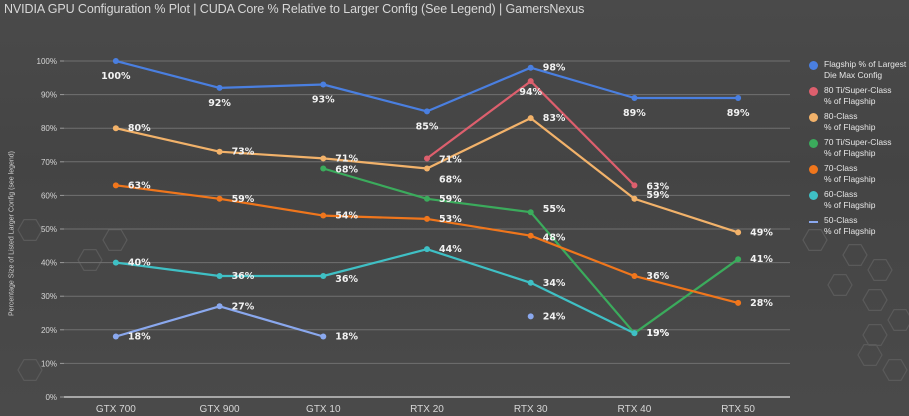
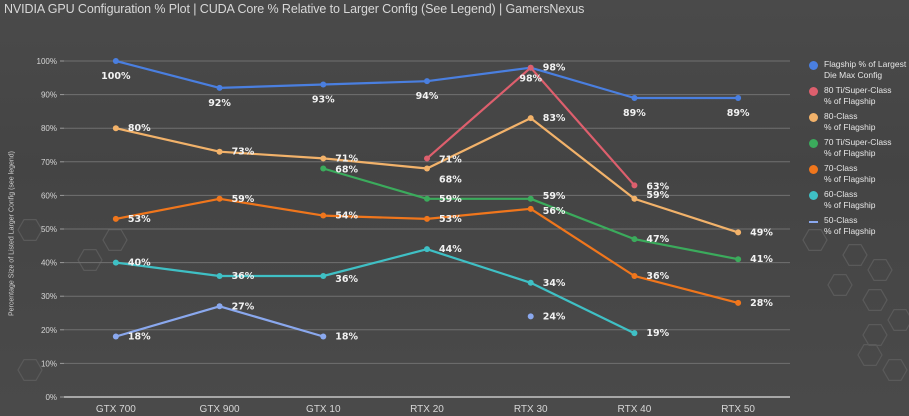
70-Class % of Flagship/GTX 700: 63% -> 53%
Flagship % of Largest Die Max Config/RTX 20: 85% -> 94%
80 Ti/Super-Class % of Flagship/RTX 30: 94% -> 98%
70 Ti/Super-Class % of Flagship/RTX 30: 55% -> 59%
70-Class % of Flagship/RTX 30: 48% -> 56%
70 Ti/Super-Class % of Flagship/RTX 40: 19% -> 47%
